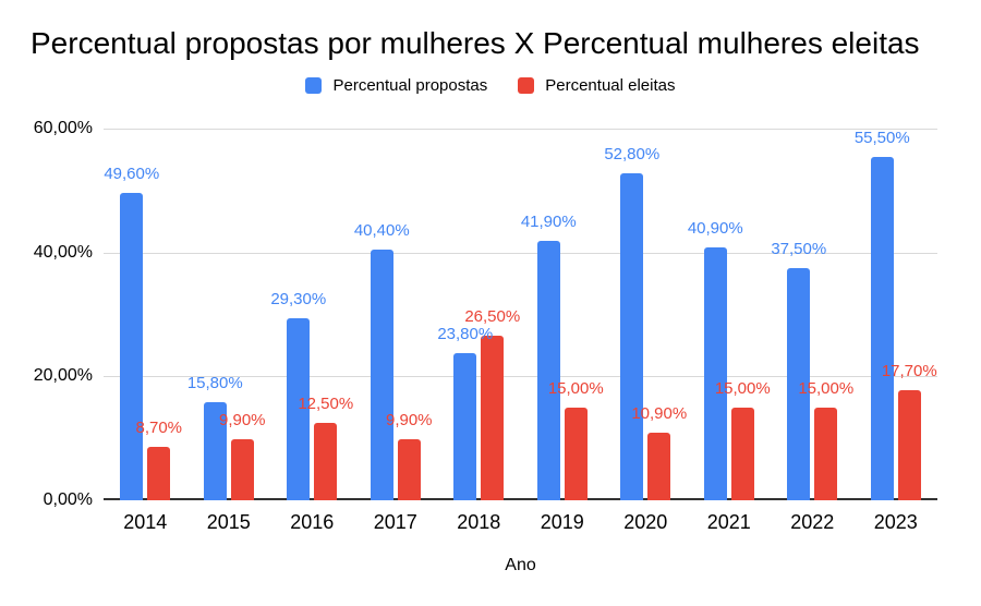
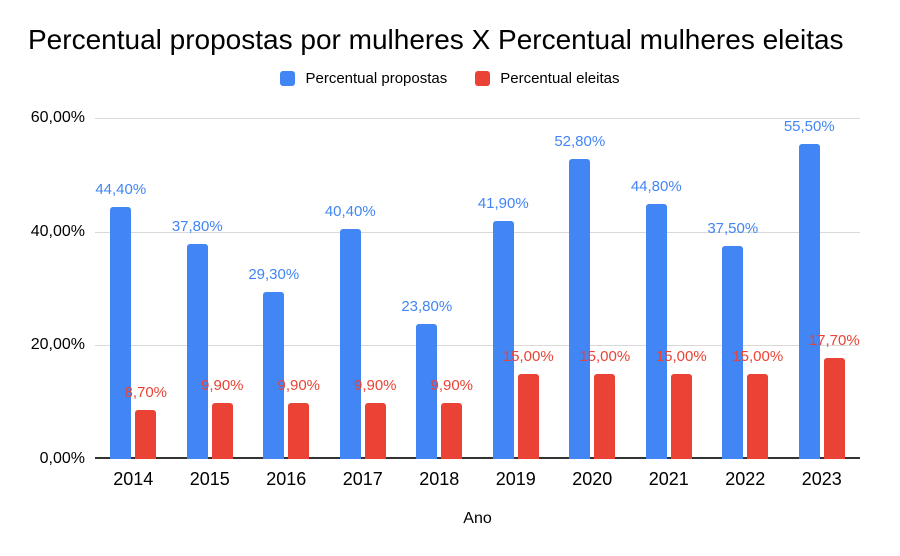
Percentual propostas/2014: 49,60% -> 44,40%
Percentual propostas/2015: 15,80% -> 37,80%
Percentual eleitas/2016: 12,50% -> 9,90%
Percentual eleitas/2018: 26,50% -> 9,90%
Percentual eleitas/2020: 10,90% -> 15,00%
Percentual propostas/2021: 40,90% -> 44,80%
